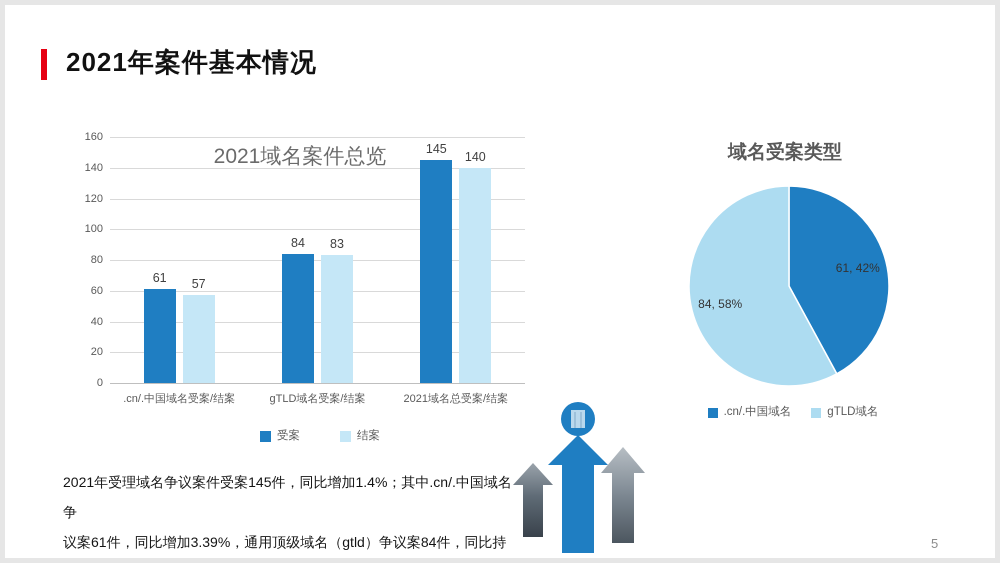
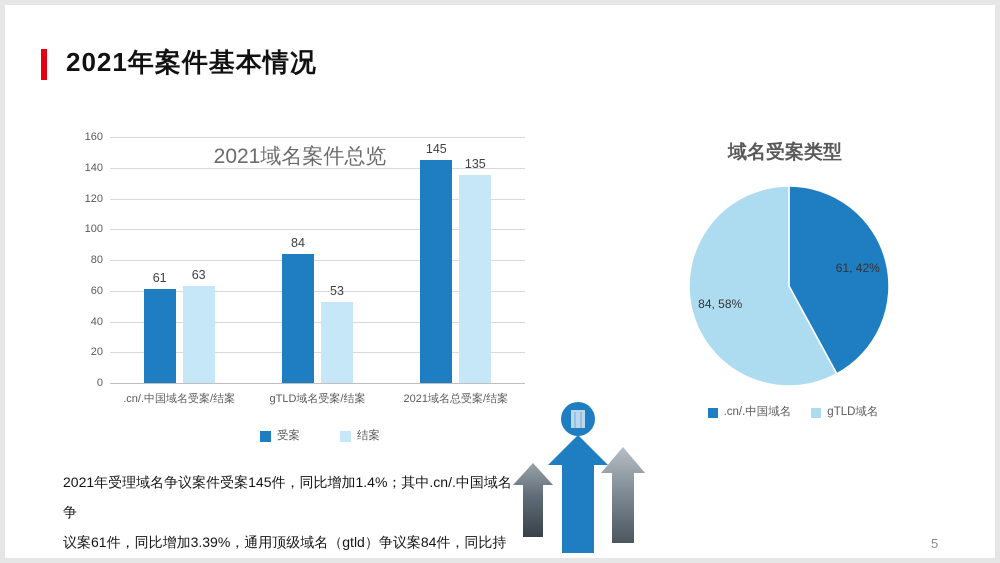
2021域名案件总览/结案/.cn/.中国域名受案/结案: 57 -> 63
2021域名案件总览/结案/gTLD域名受案/结案: 83 -> 53
2021域名案件总览/结案/2021域名总受案/结案: 140 -> 135
